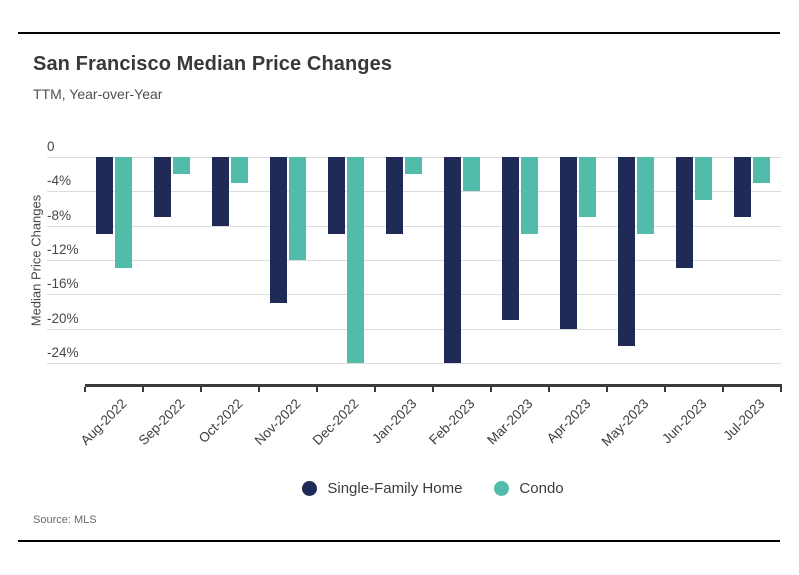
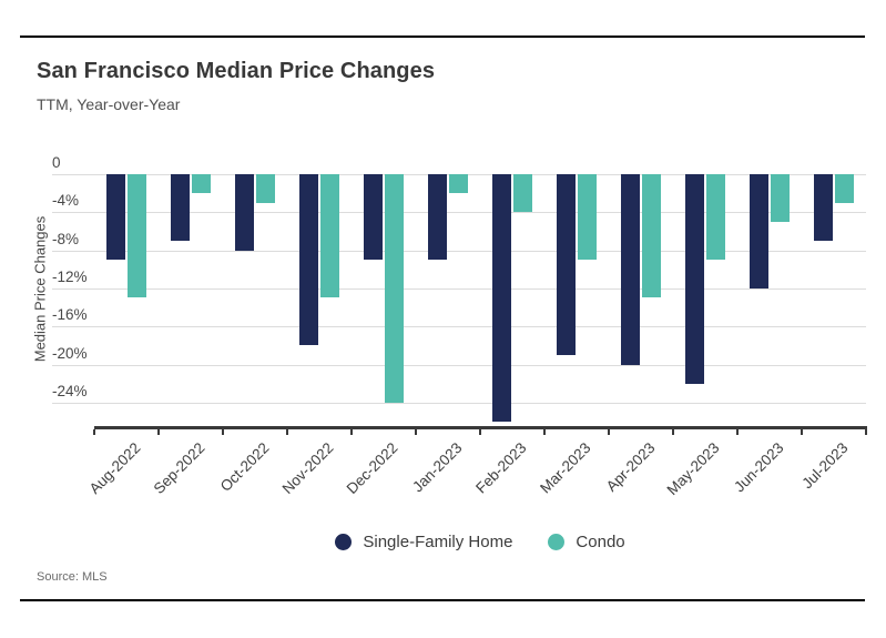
Single-Family Home/Nov-2022: -17 -> -18
Condo/Nov-2022: -12 -> -13
Single-Family Home/Feb-2023: -24 -> -26
Condo/Apr-2023: -7 -> -13
Single-Family Home/Jun-2023: -13 -> -12
